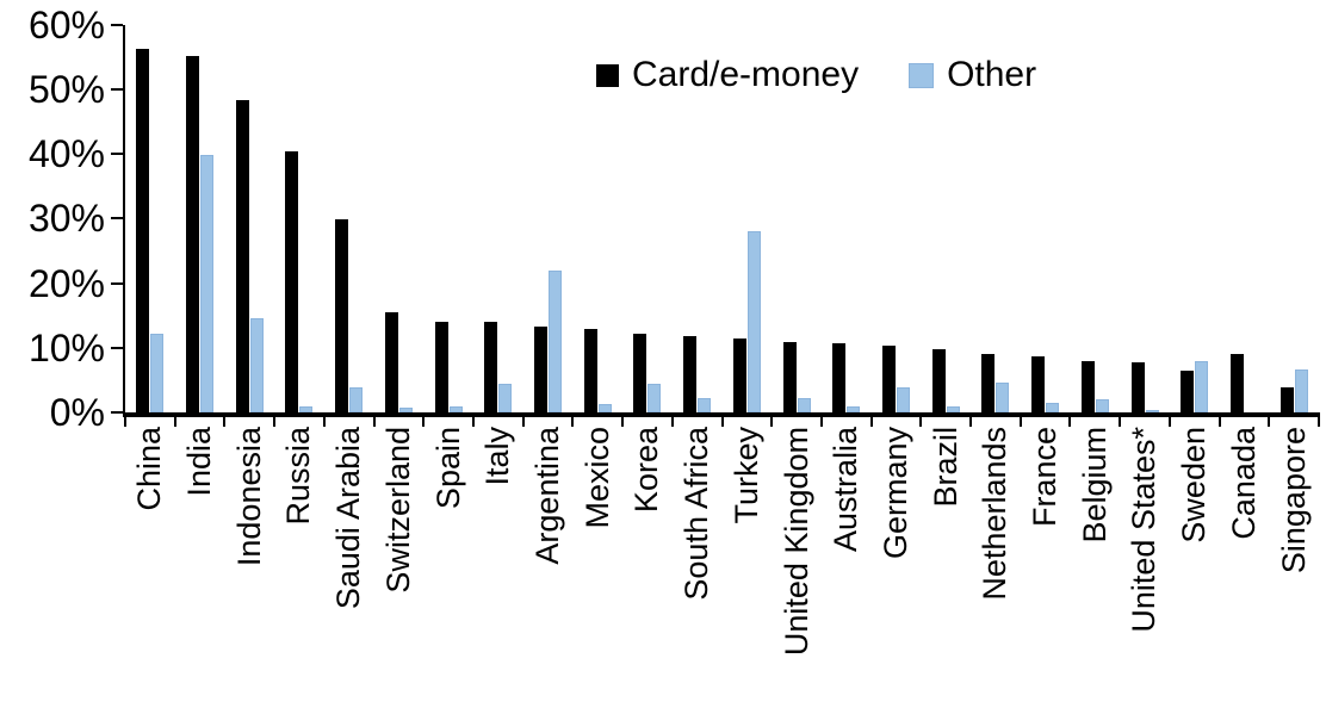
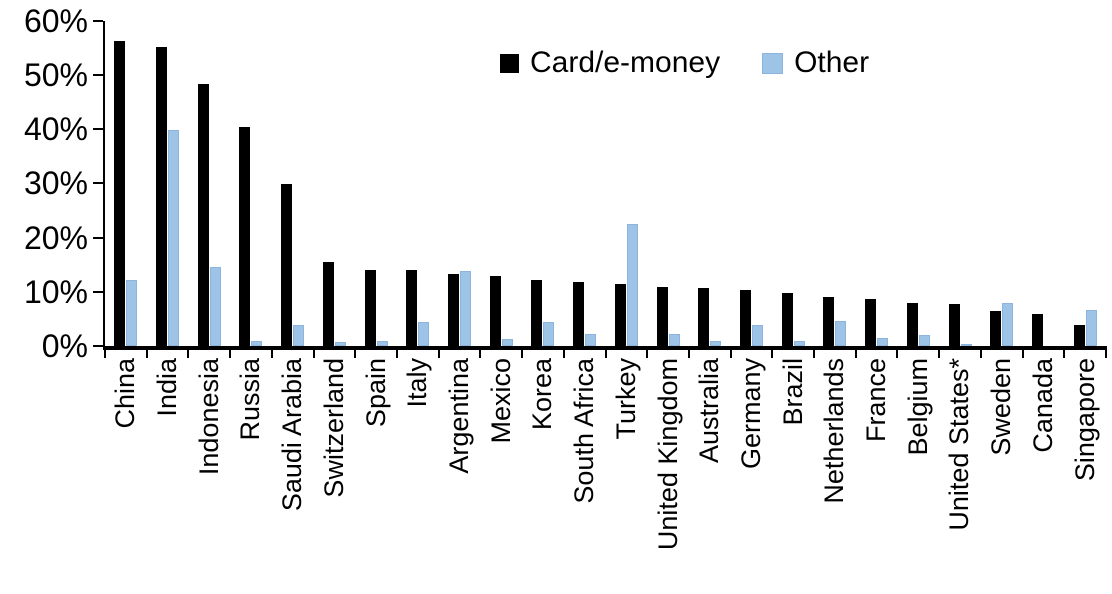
Other/Argentina: 22% -> 14%
Other/Turkey: 28% -> 22%
Card/e-money/Canada: 9% -> 6%
